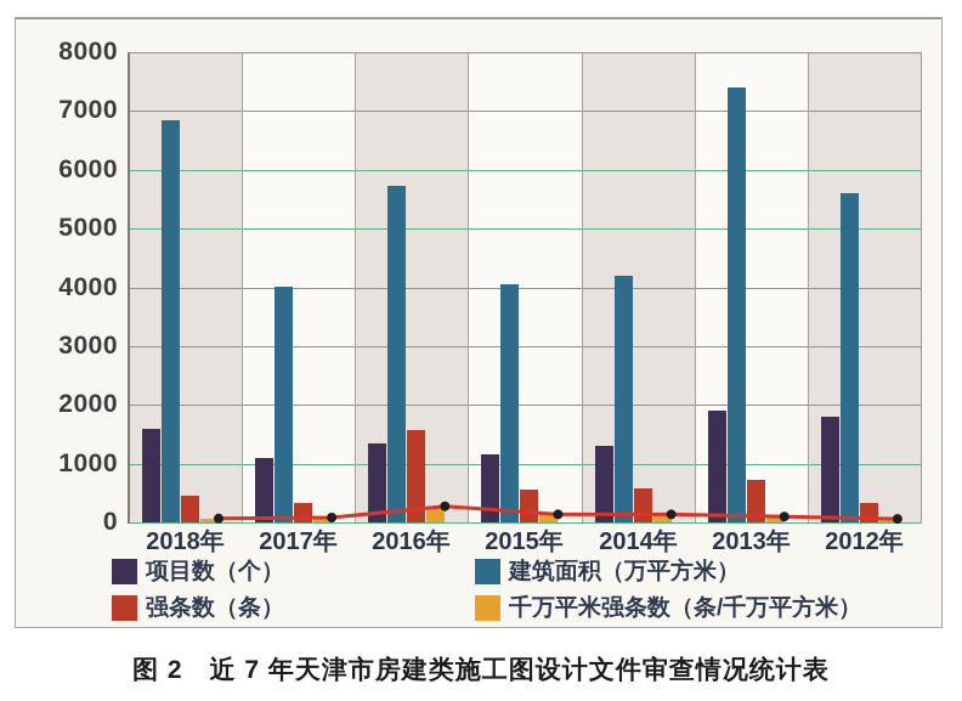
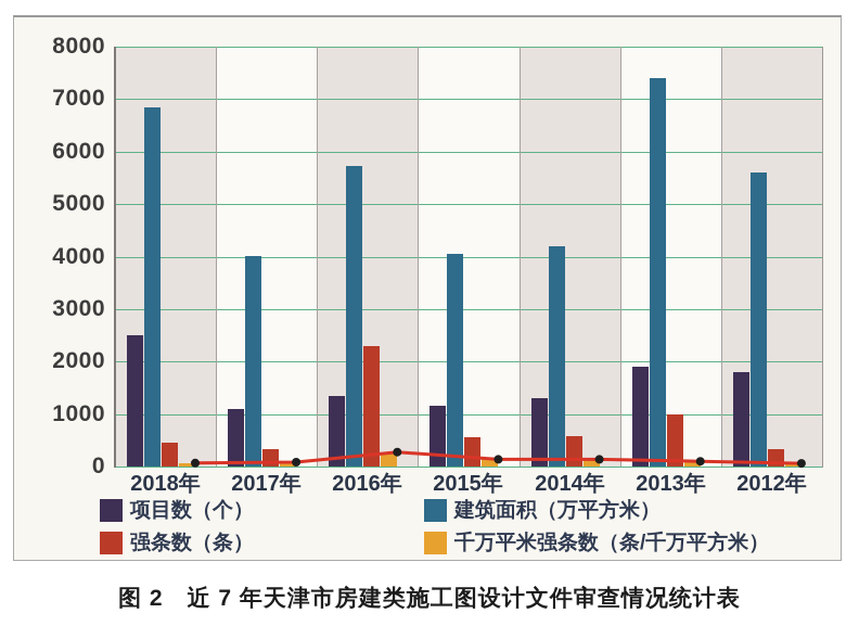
项目数（个）/2018年: 1600 -> 2500
强条数（条）/2016年: 1600 -> 2300
强条数（条）/2013年: 700 -> 1000
